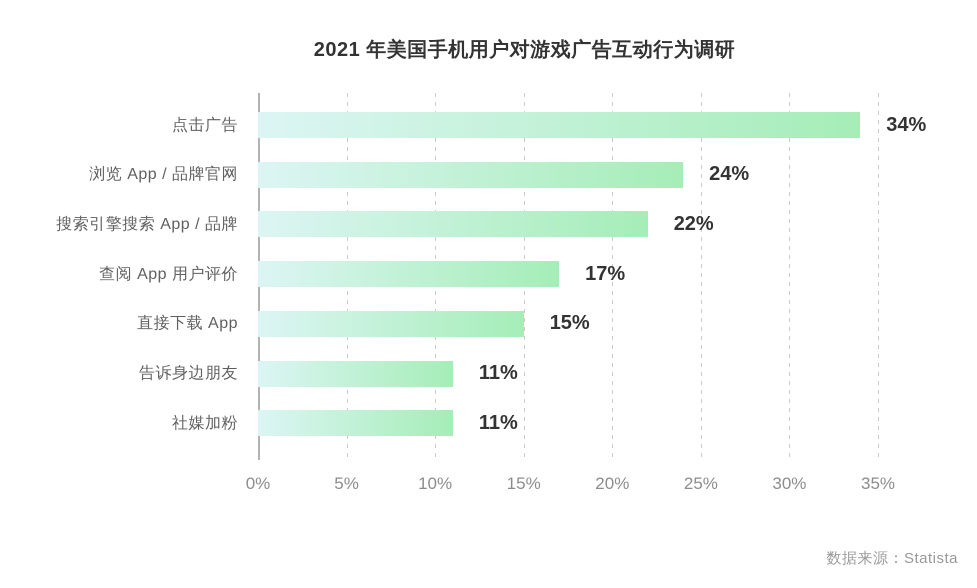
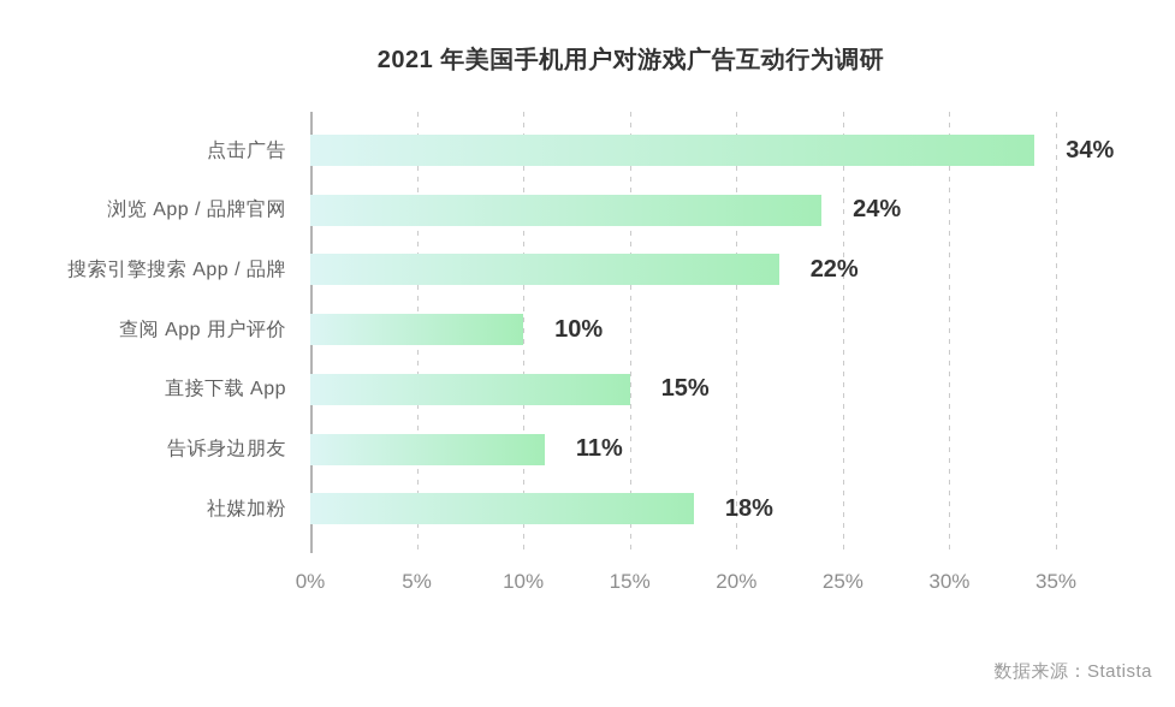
查阅 App 用户评价: 17% -> 10%
社媒加粉: 11% -> 18%
